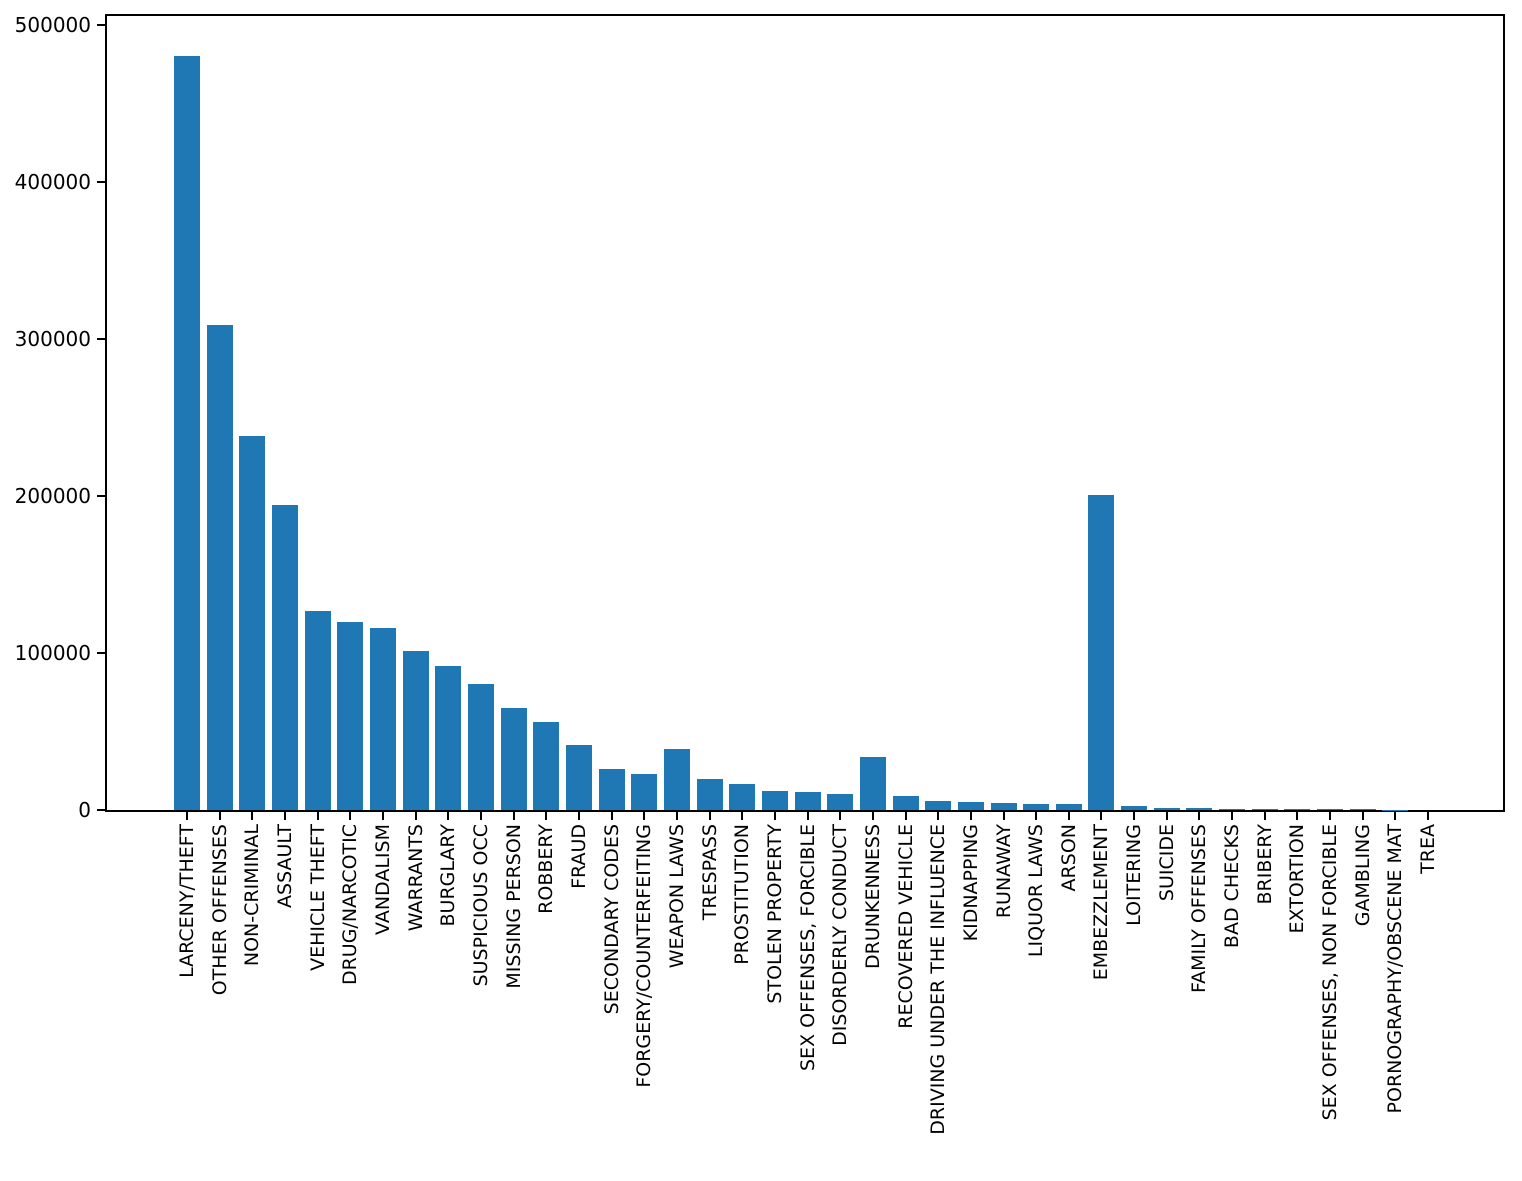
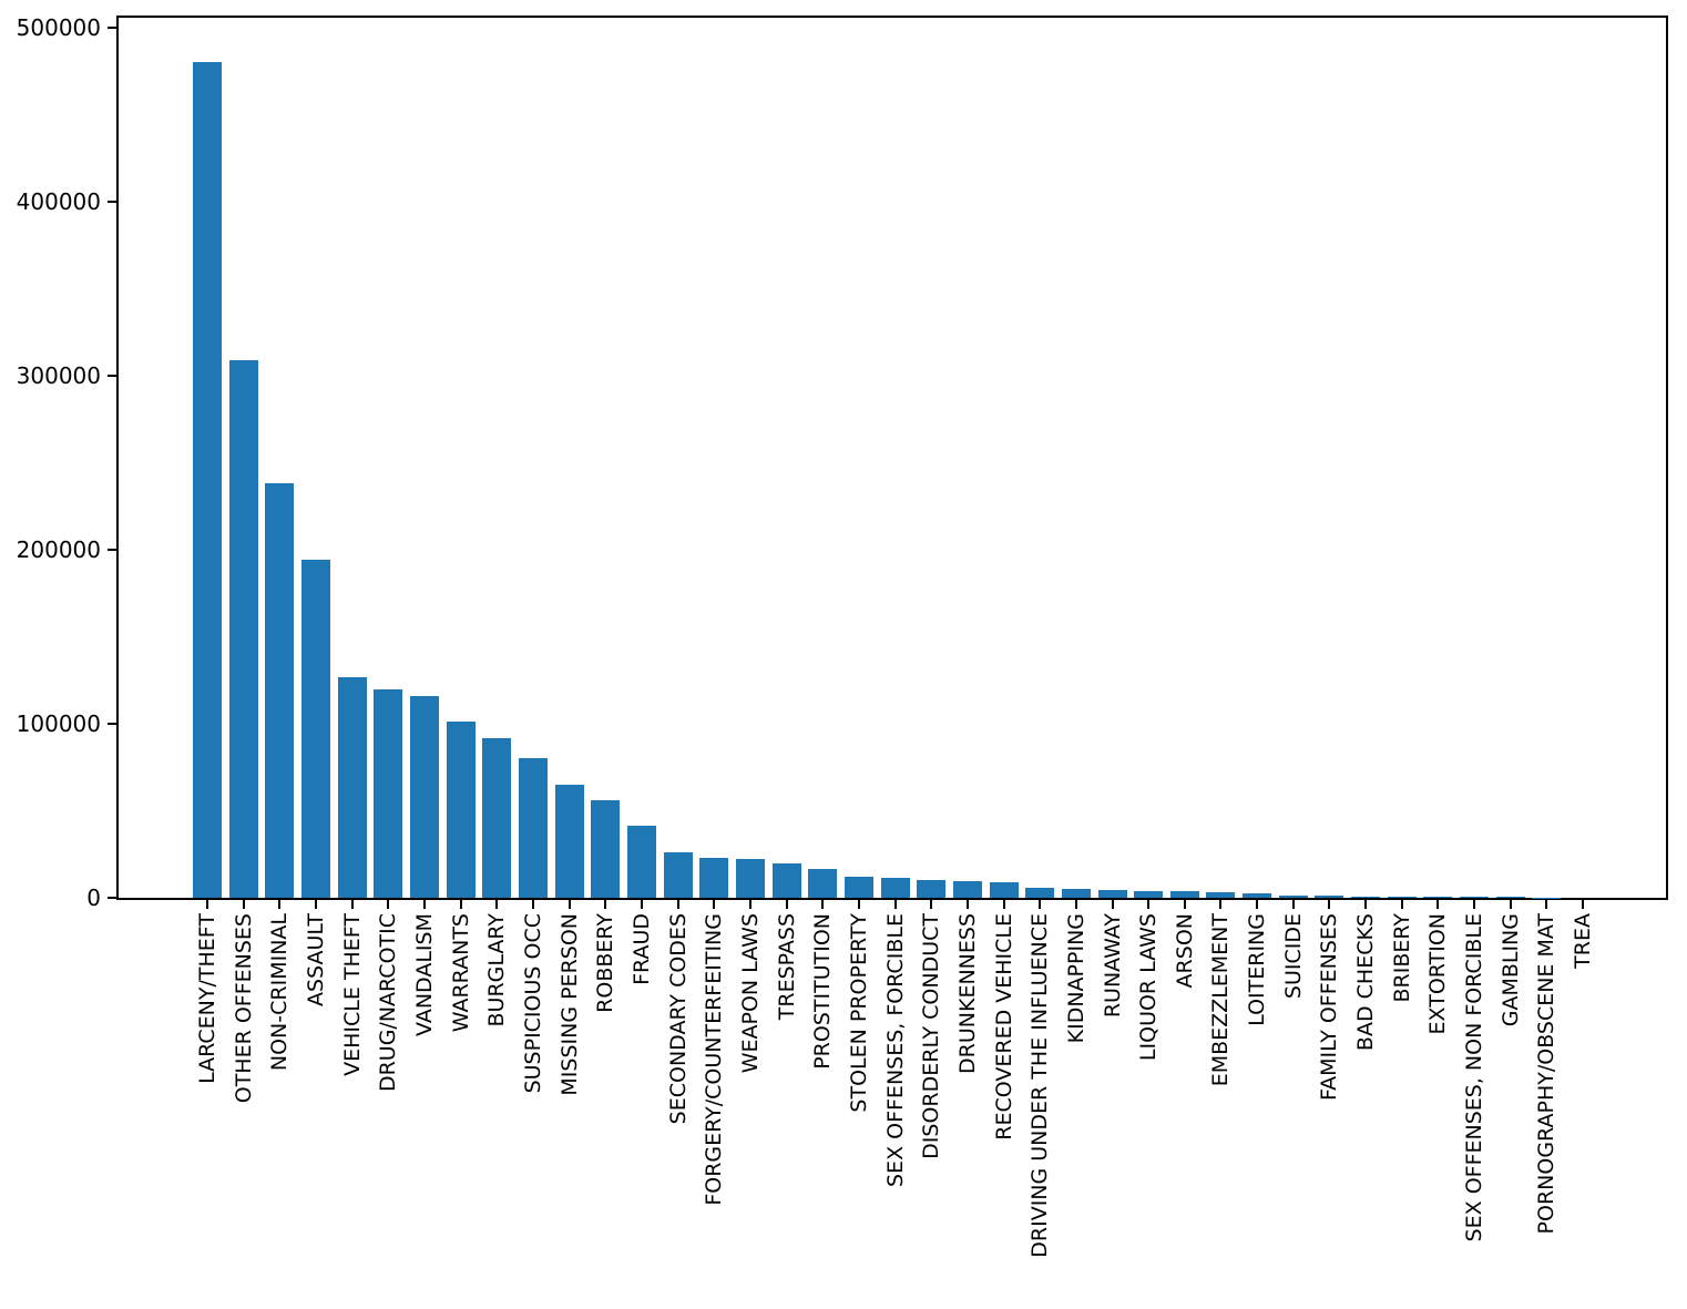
WEAPON LAWS: 39000 -> 22000
DRUNKENNESS: 34000 -> 10000
EMBEZZLEMENT: 201000 -> 3000
